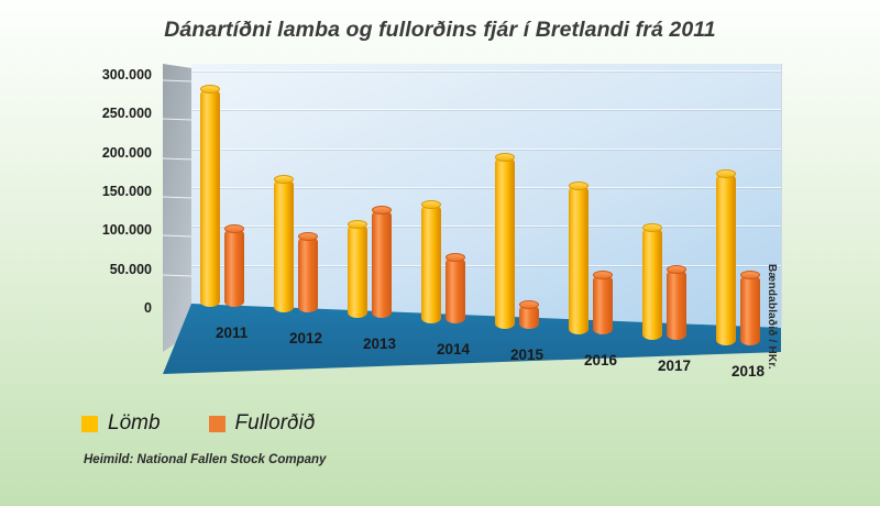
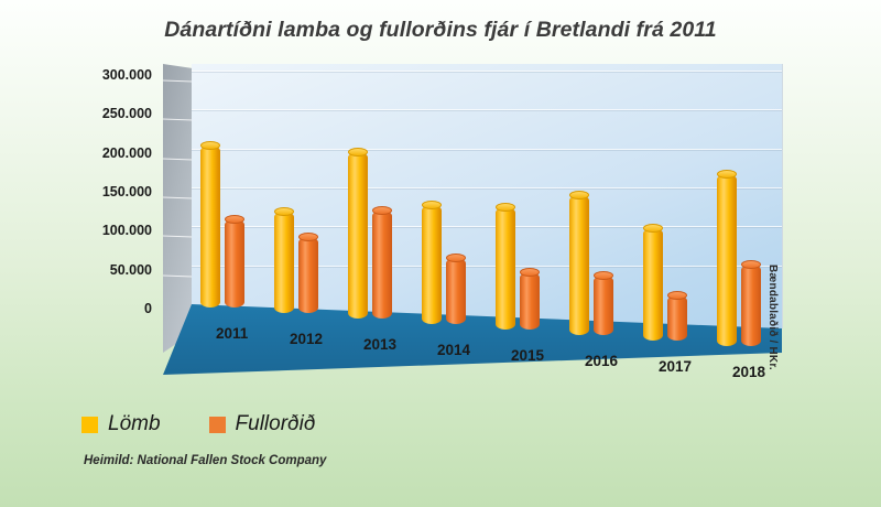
Lömb/2011: 280000 -> 210000
Fullorðið/2011: 100000 -> 110000
Lömb/2012: 170000 -> 130000
Lömb/2013: 120000 -> 210000
Lömb/2015: 220000 -> 160000
Fullorðið/2015: 30000 -> 70000
Lömb/2016: 190000 -> 180000
Fullorðið/2017: 90000 -> 60000
Fullorðið/2018: 90000 -> 100000
